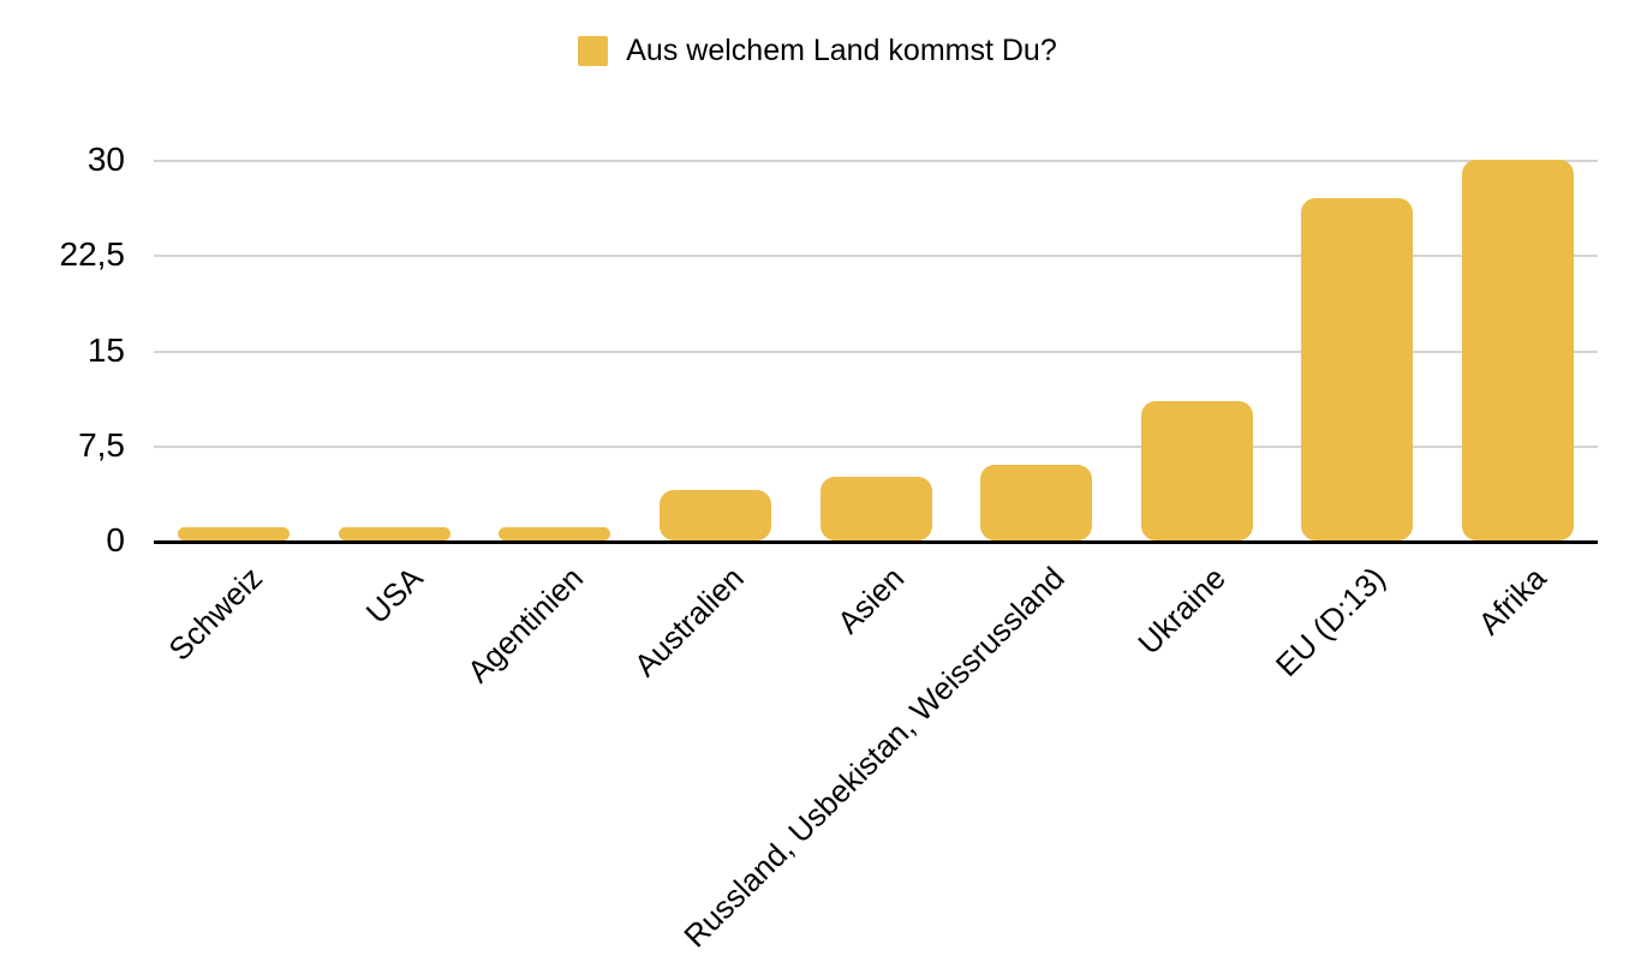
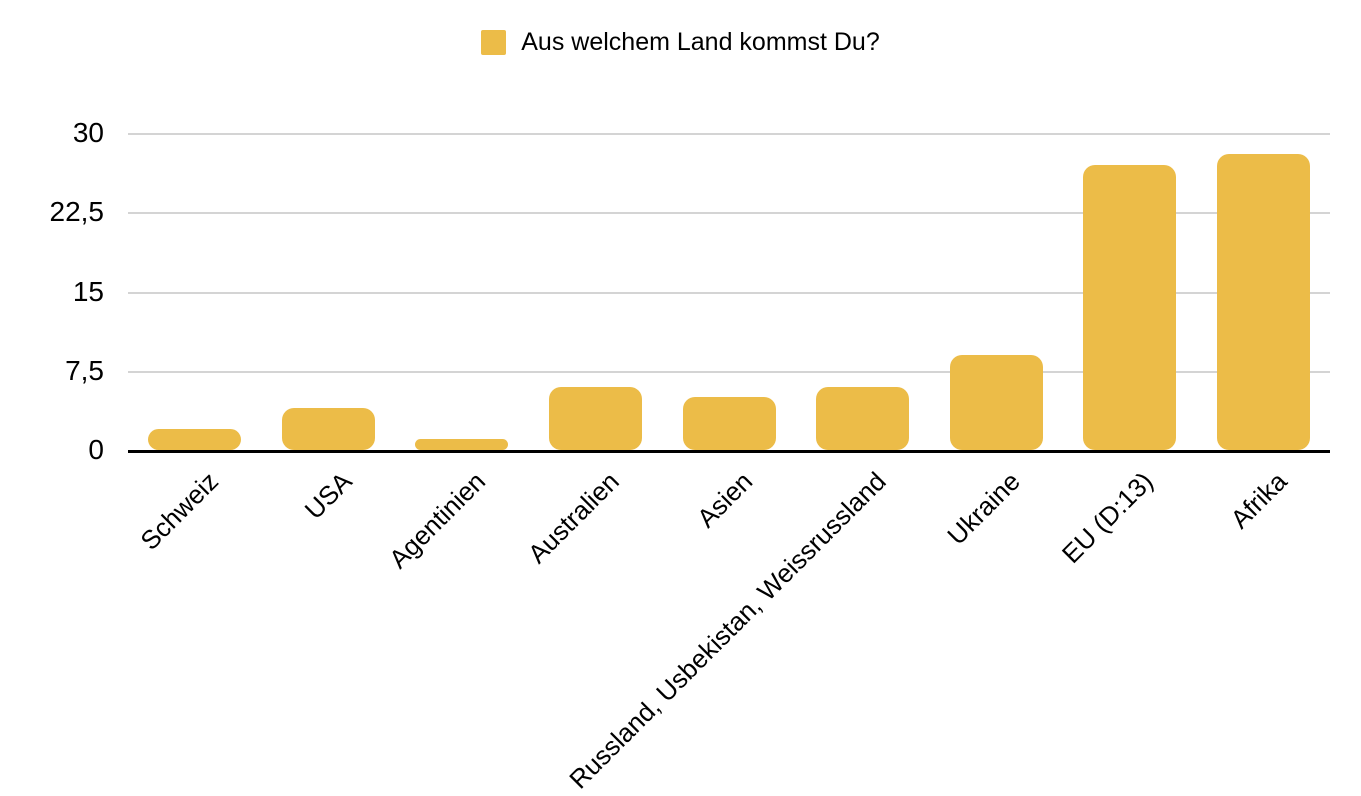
Schweiz: 1 -> 2
USA: 1 -> 4
Australien: 4 -> 6
Ukraine: 11 -> 9
Afrika: 30 -> 28
